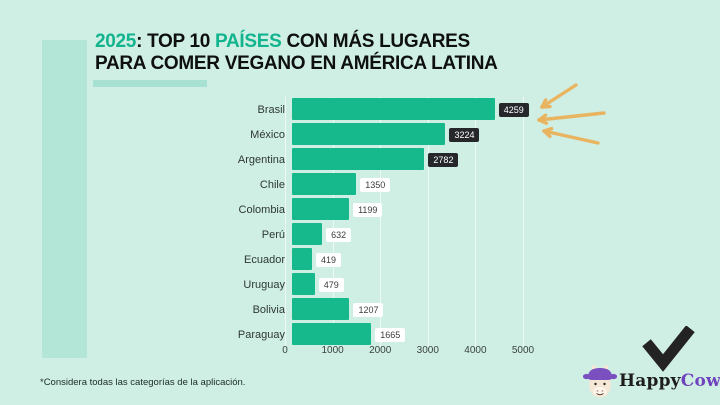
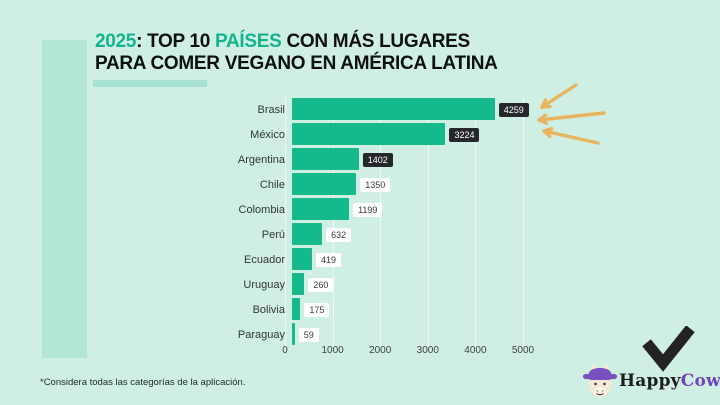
Argentina: 2782 -> 1402
Uruguay: 479 -> 260
Bolivia: 1207 -> 175
Paraguay: 1665 -> 59
